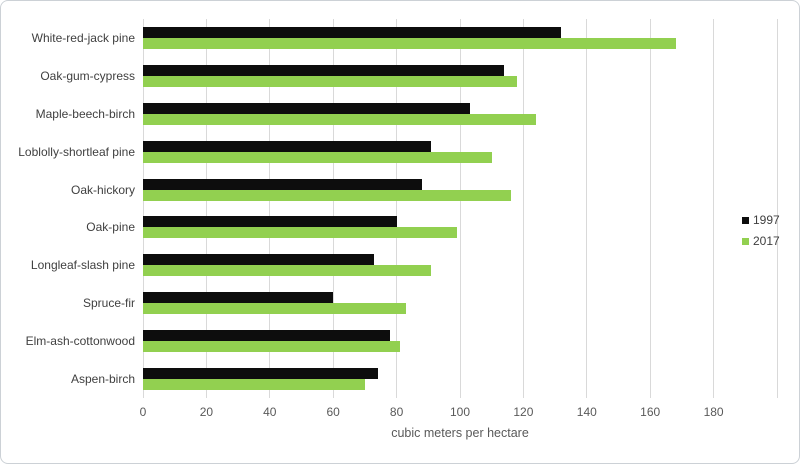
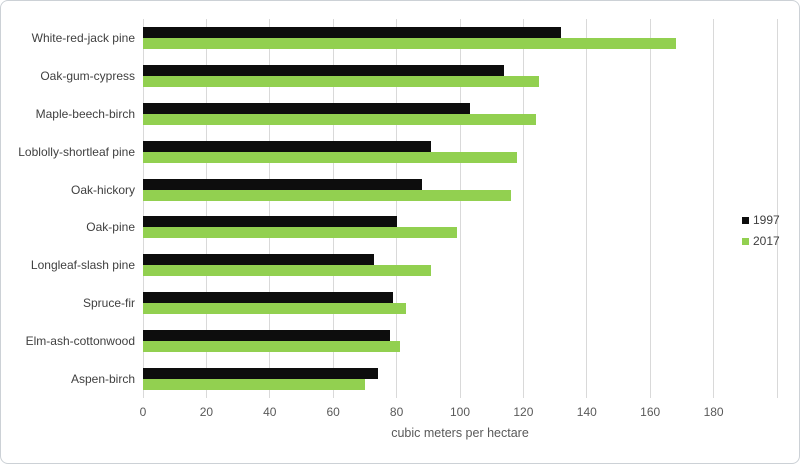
2017/Oak-gum-cypress: 118 -> 125
2017/Loblolly-shortleaf pine: 110 -> 118
1997/Spruce-fir: 60 -> 79
